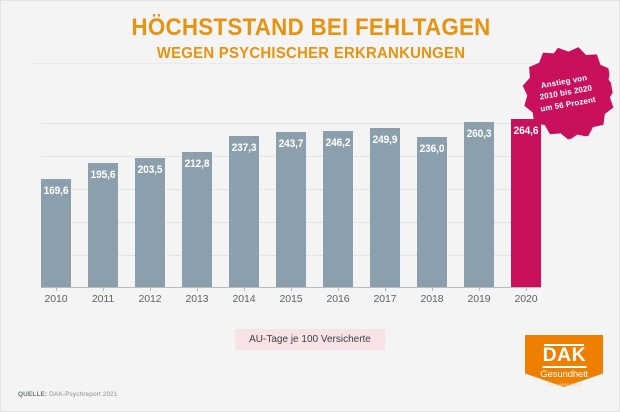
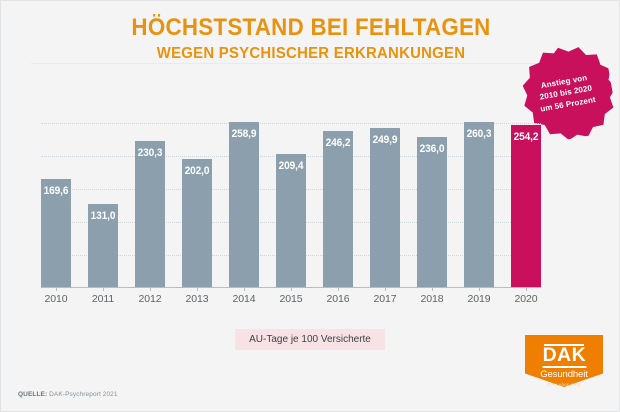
2011: 195,6 -> 131,0
2012: 203,5 -> 230,3
2013: 212,8 -> 202,0
2014: 237,3 -> 258,9
2015: 243,7 -> 209,4
2020: 264,6 -> 254,2
